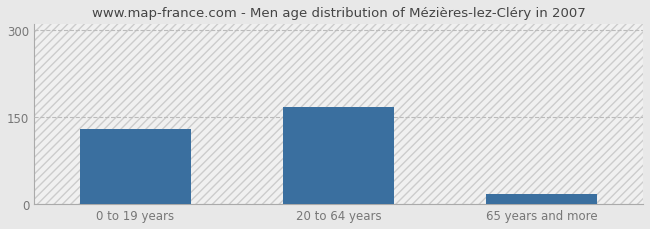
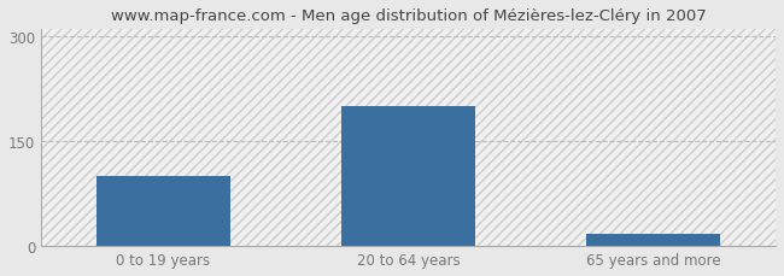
0 to 19 years: 130 -> 100
20 to 64 years: 168 -> 200
